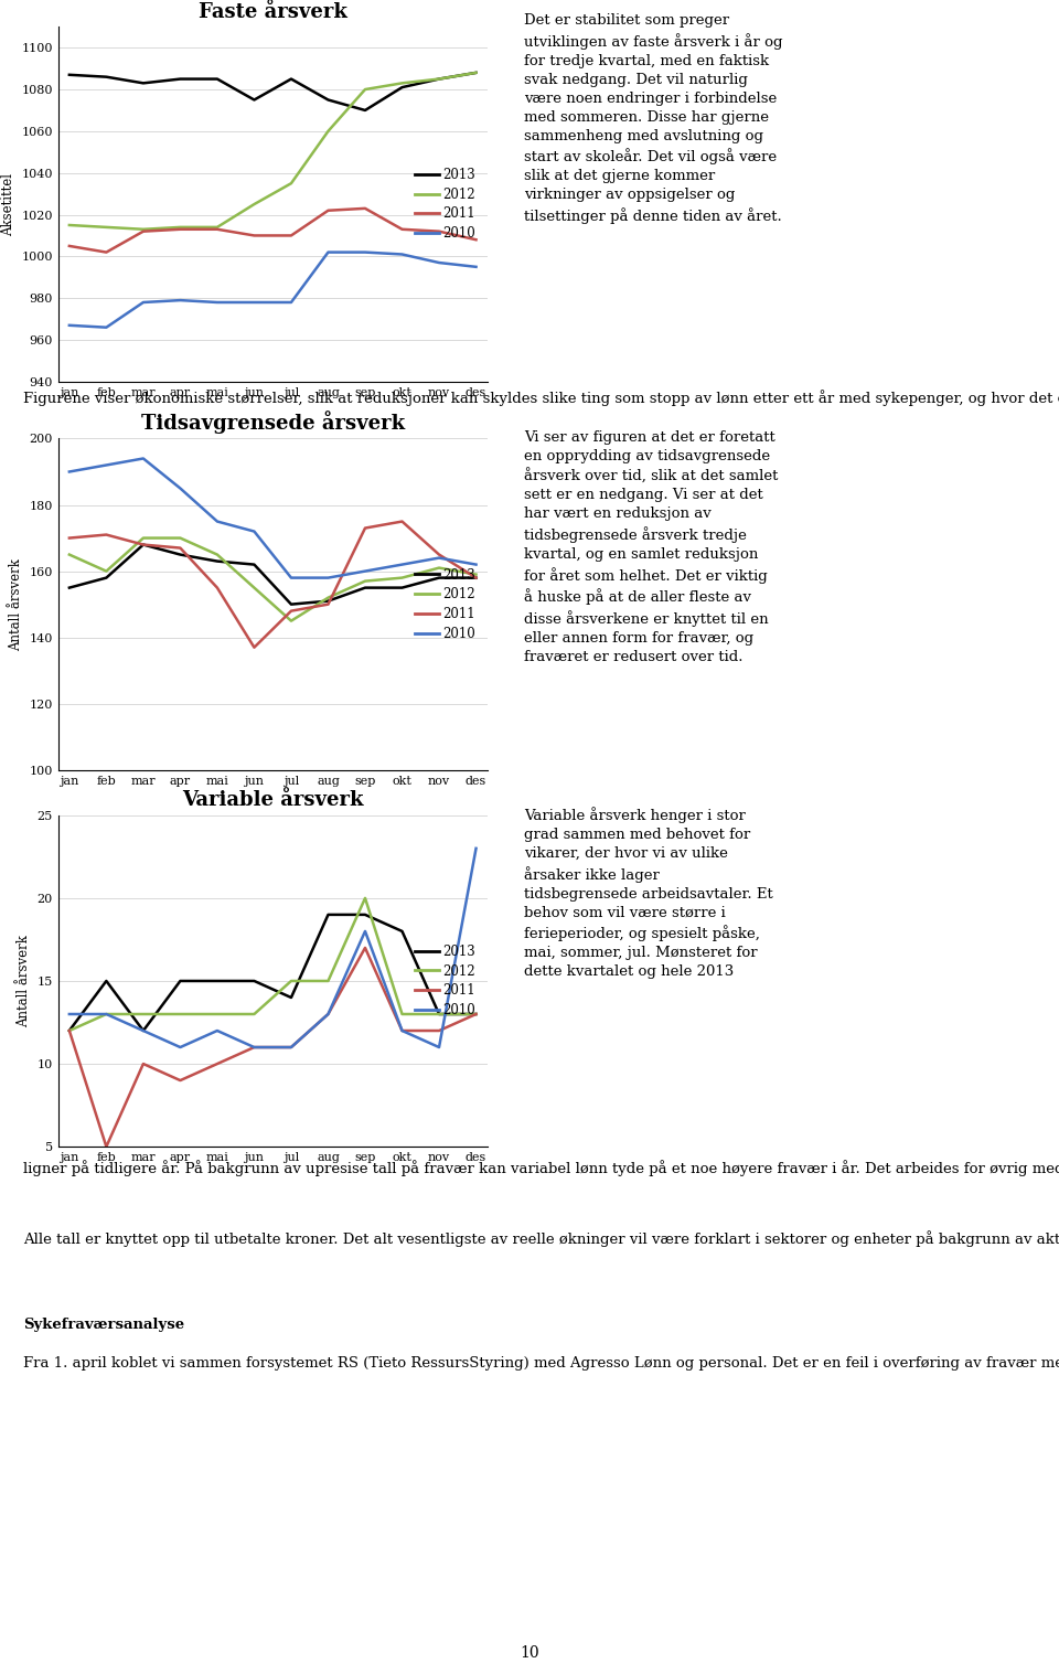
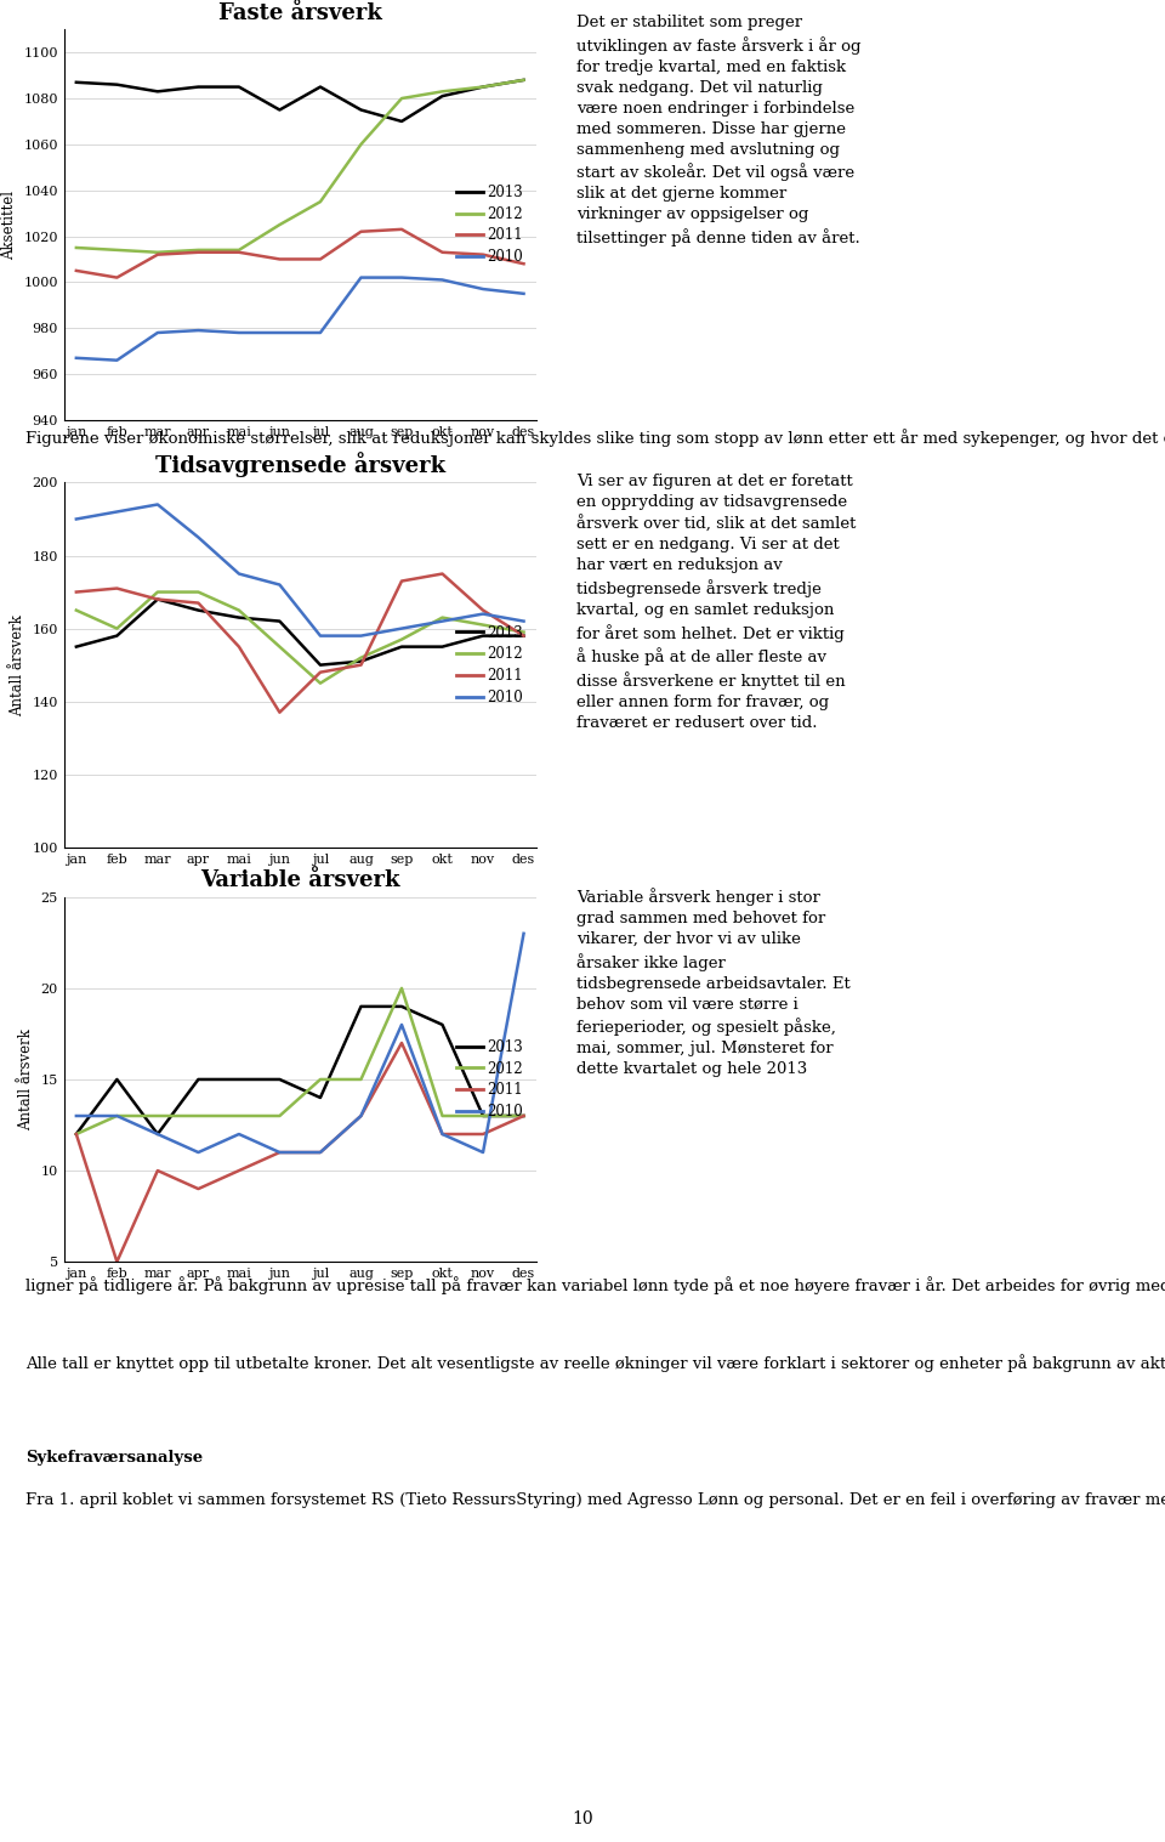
Tidsavgrensede årsverk/2012/okt: 158 -> 163
